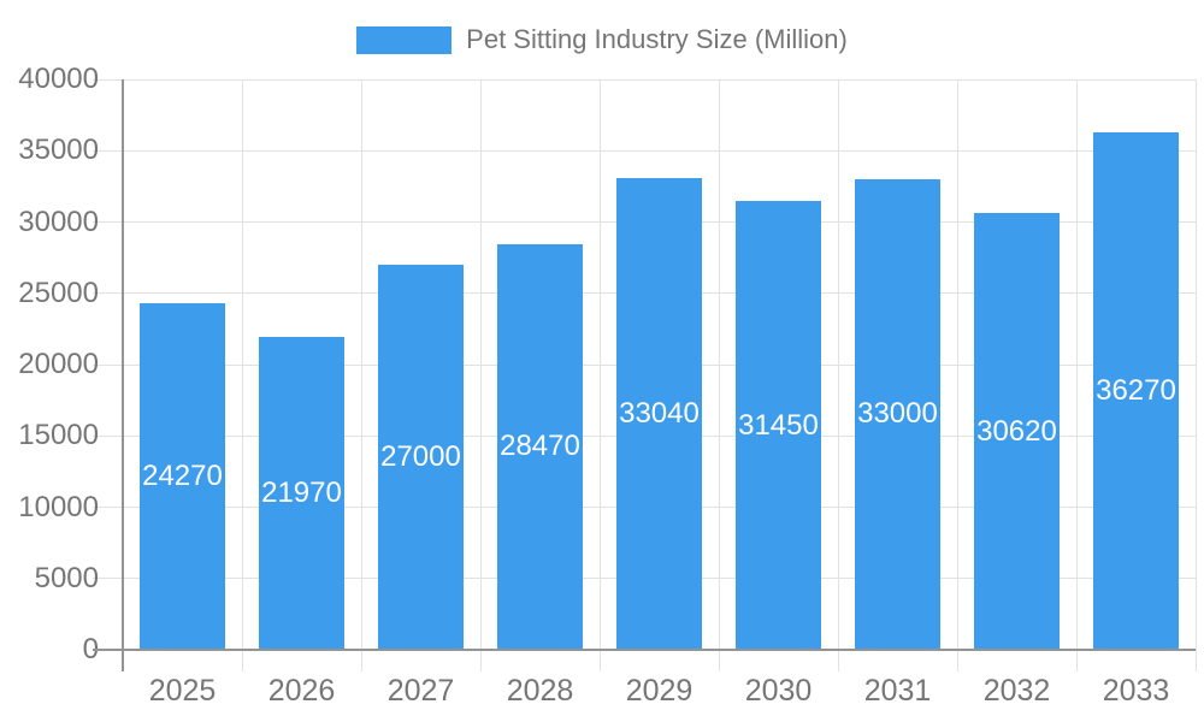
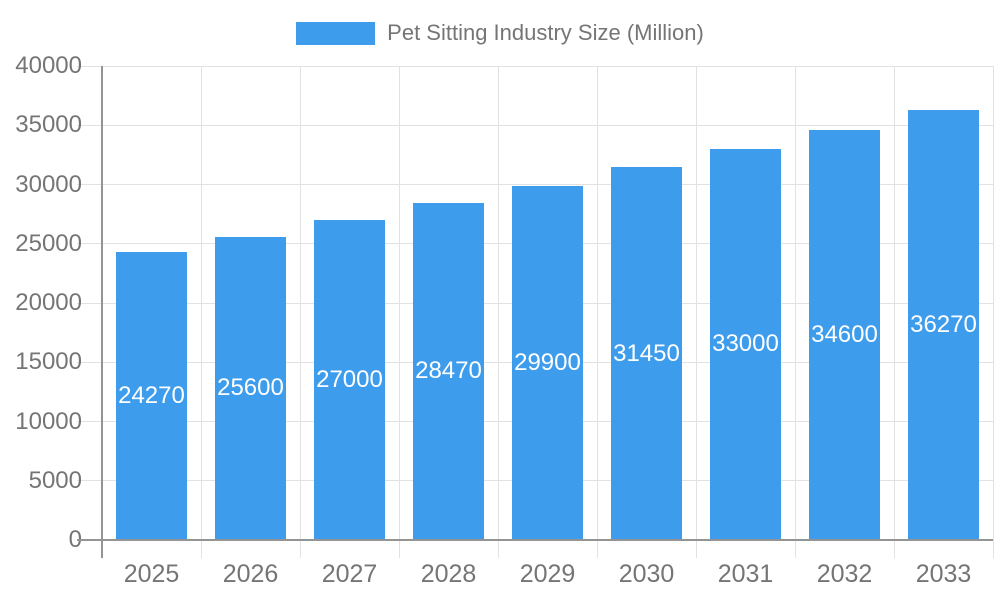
2026: 21970 -> 25600
2029: 33040 -> 29900
2032: 30620 -> 34600
